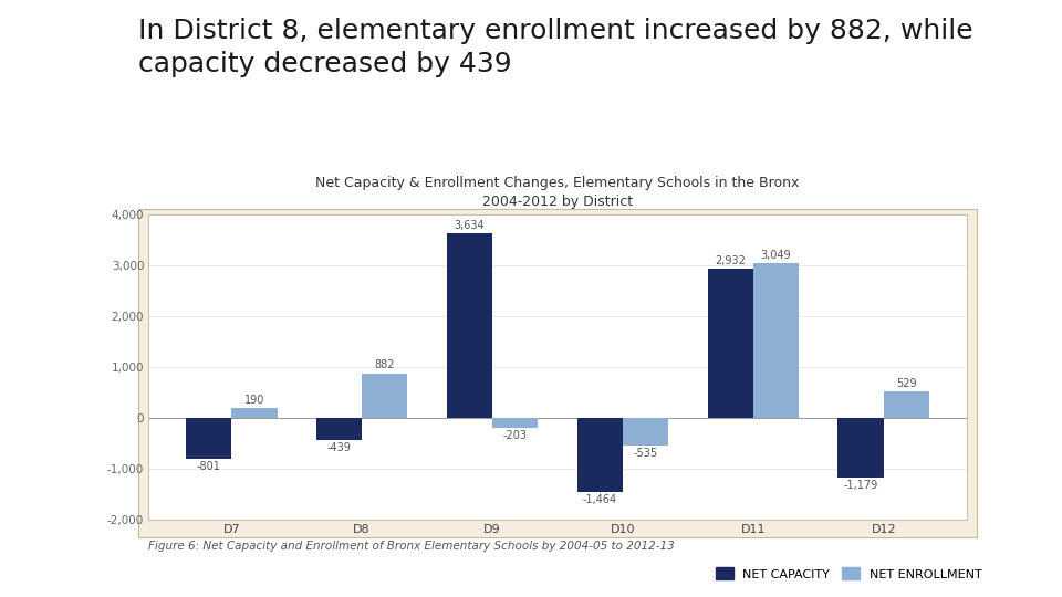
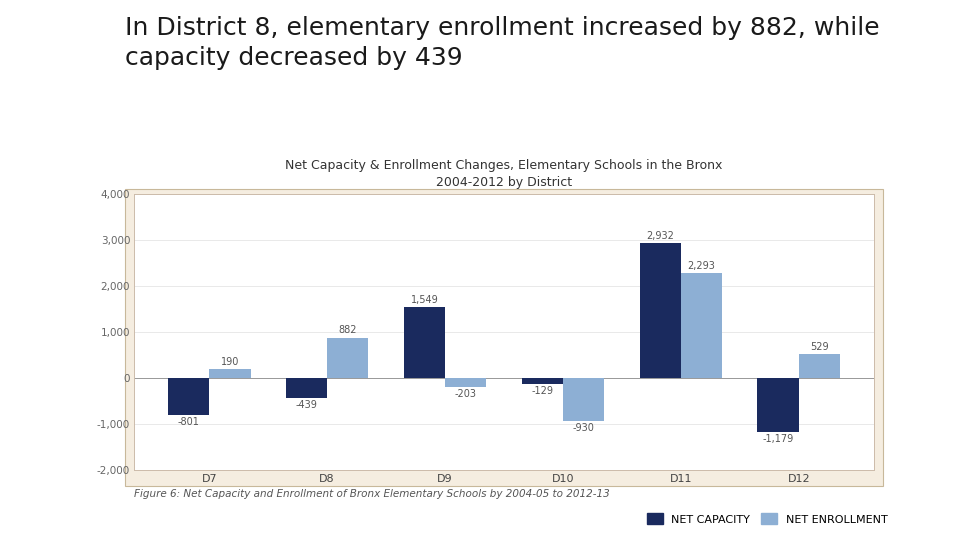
NET CAPACITY/D9: 3,634 -> 1,549
NET CAPACITY/D10: -1,464 -> -129
NET ENROLLMENT/D10: -535 -> -930
NET ENROLLMENT/D11: 3,049 -> 2,293
